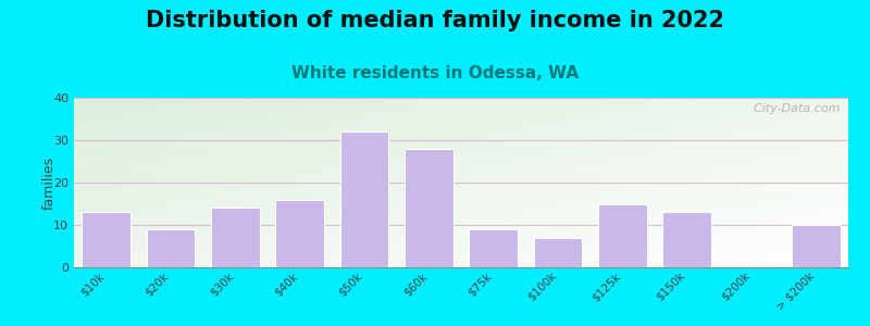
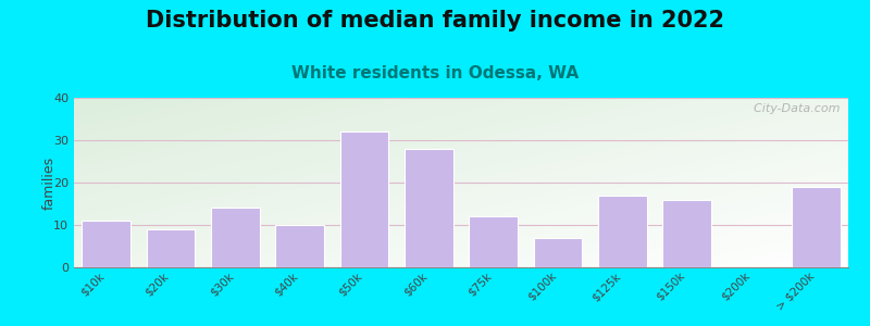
$10k: 13 -> 11
$40k: 16 -> 10
$75k: 9 -> 12
$125k: 15 -> 17
$150k: 13 -> 16
> $200k: 10 -> 19
